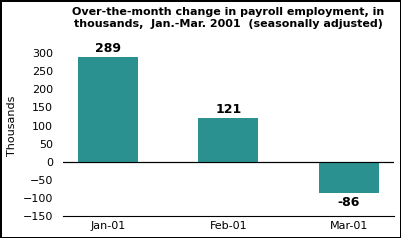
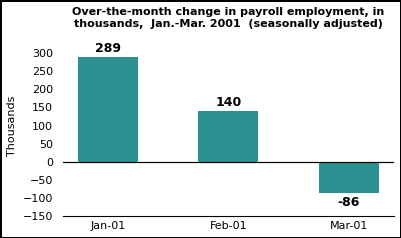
Feb-01: 121 -> 140
